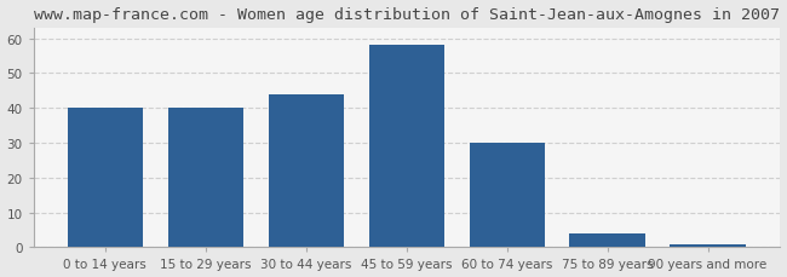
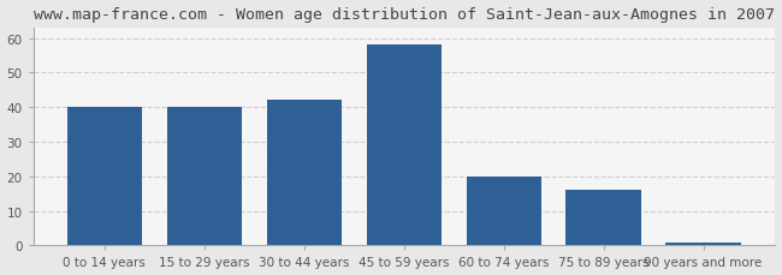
30 to 44 years: 44 -> 42
60 to 74 years: 30 -> 20
75 to 89 years: 4 -> 16
